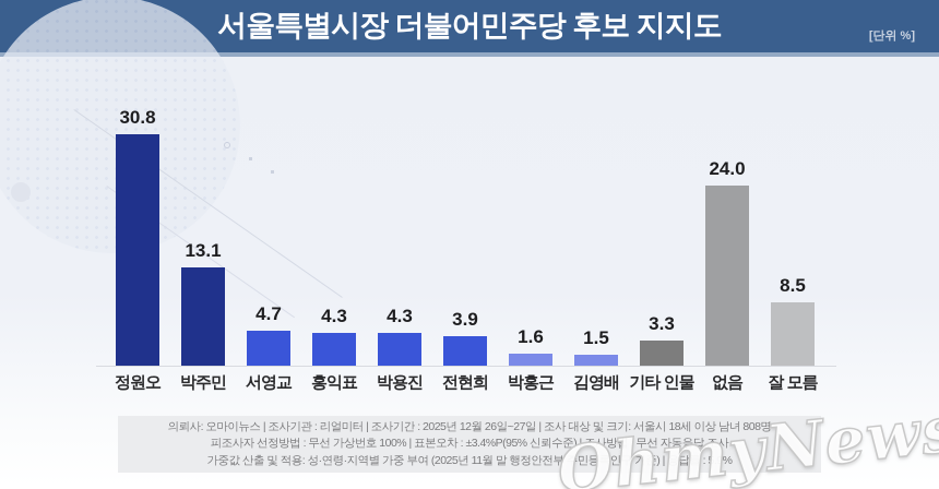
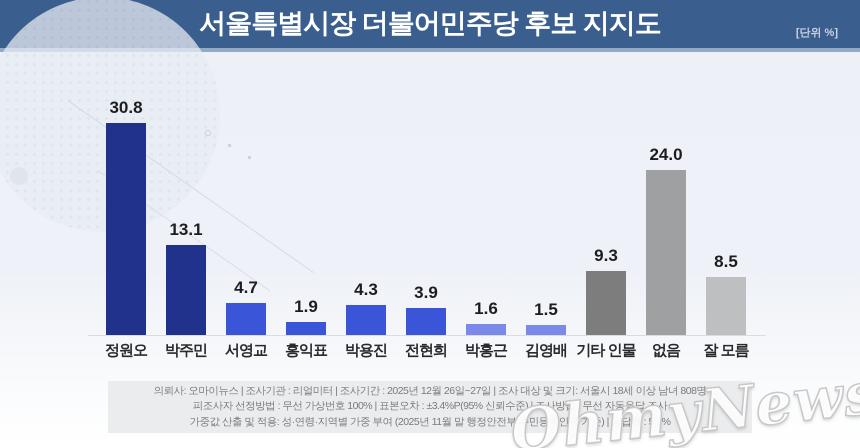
홍익표: 4.3 -> 1.9
기타 인물: 3.3 -> 9.3
